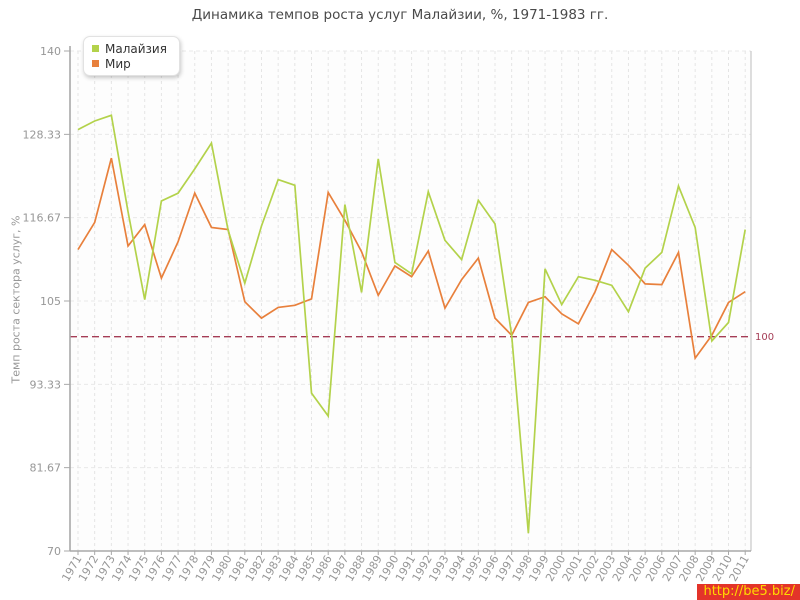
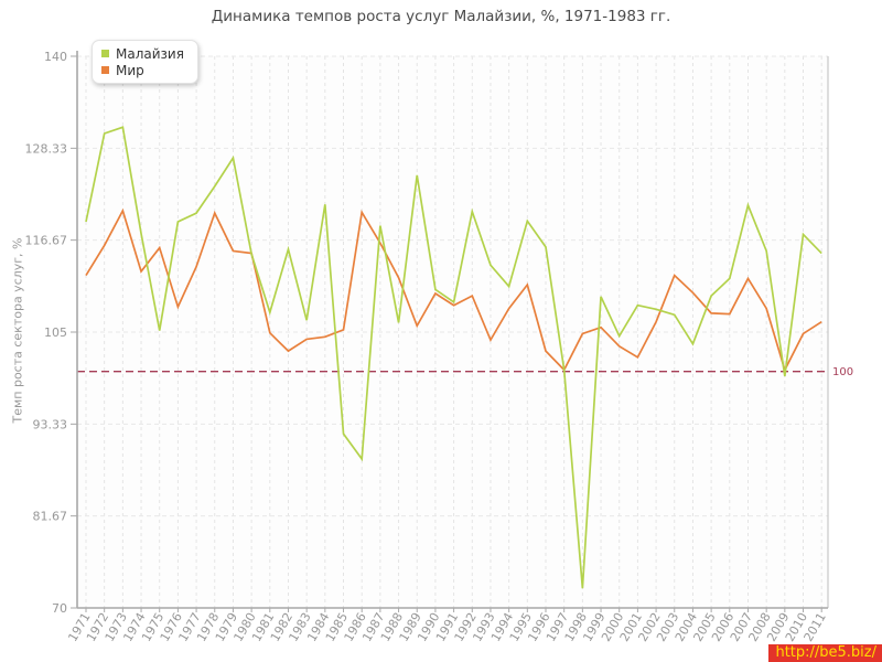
Малайзия/1971: 129 -> 119
Мир/1973: 125 -> 120
Малайзия/1983: 122 -> 106
Мир/1992: 112 -> 110
Мир/2008: 97 -> 108
Малайзия/2010: 102 -> 117
